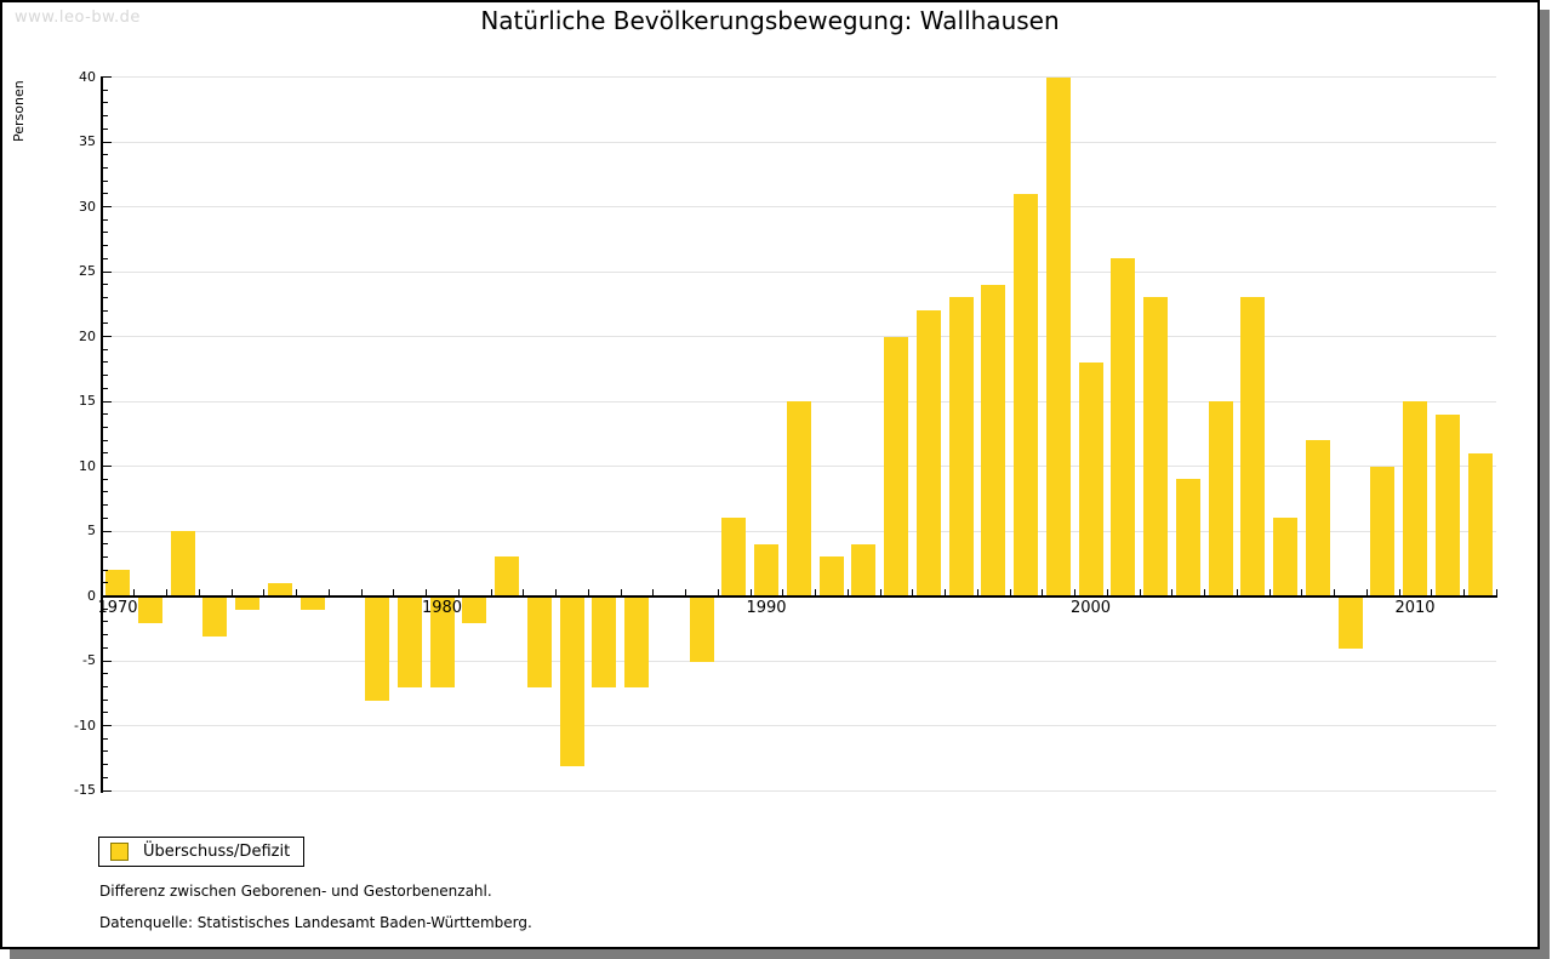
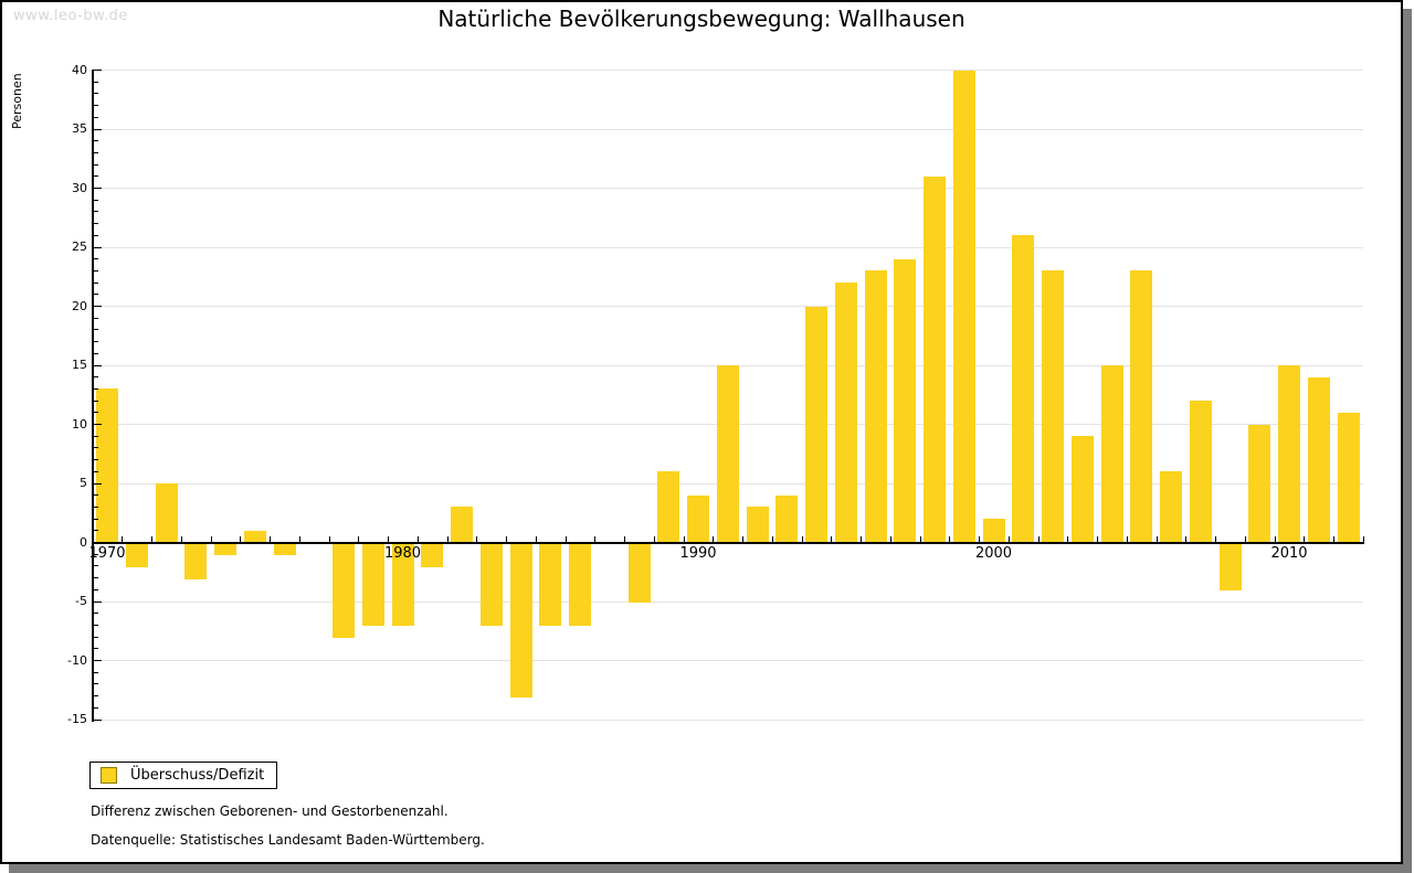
1970: 2 -> 13
2000: 18 -> 2
